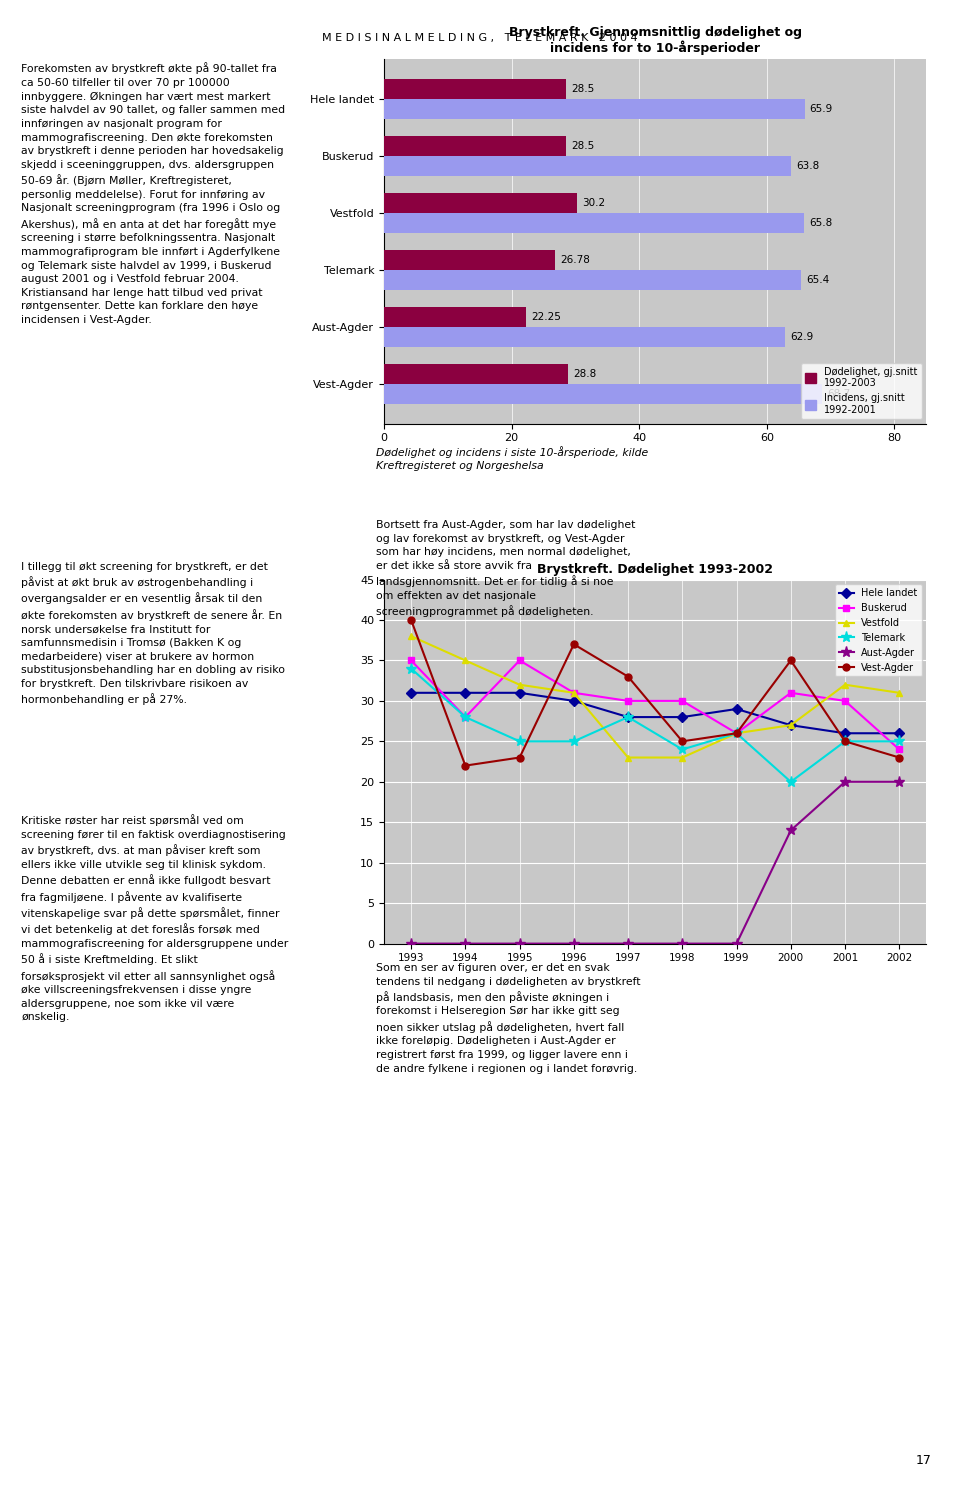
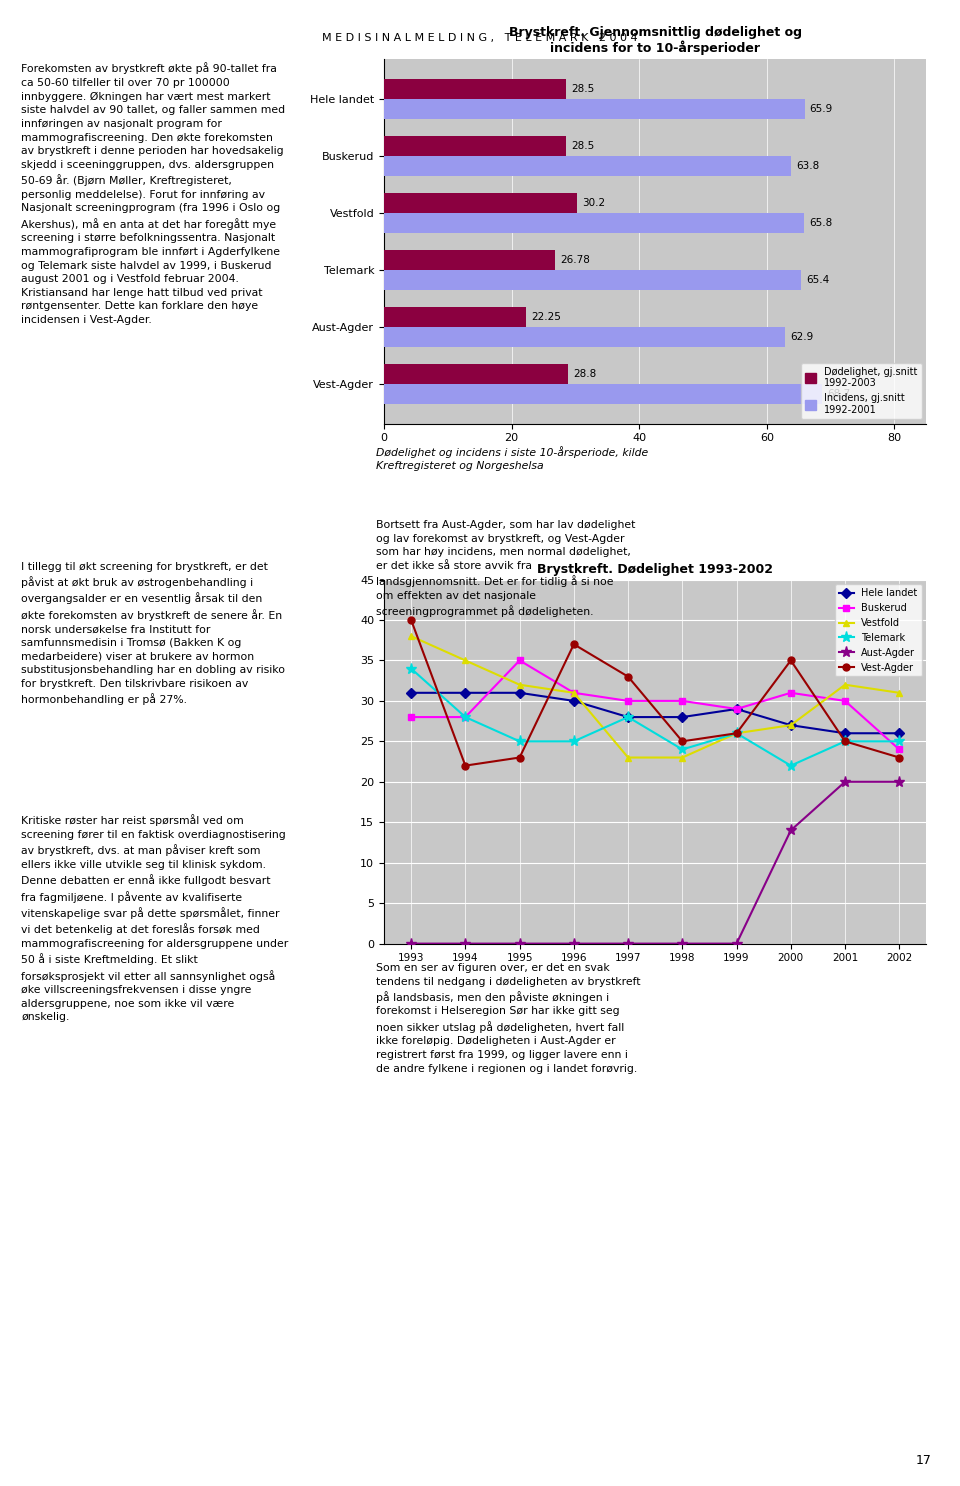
Buskerud/1993: 35 -> 28
Buskerud/1999: 26 -> 29
Telemark/2000: 20 -> 22
